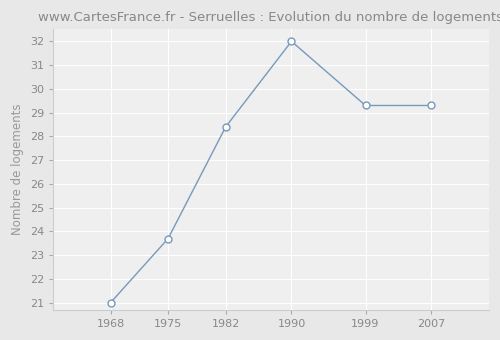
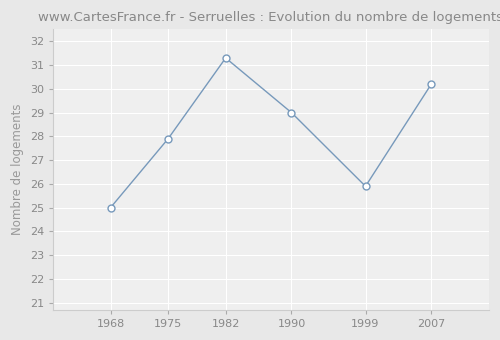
1968: 21.0 -> 25.0
1975: 23.7 -> 27.9
1982: 28.4 -> 31.3
1990: 32.0 -> 29.0
1999: 29.3 -> 25.9
2007: 29.3 -> 30.2
